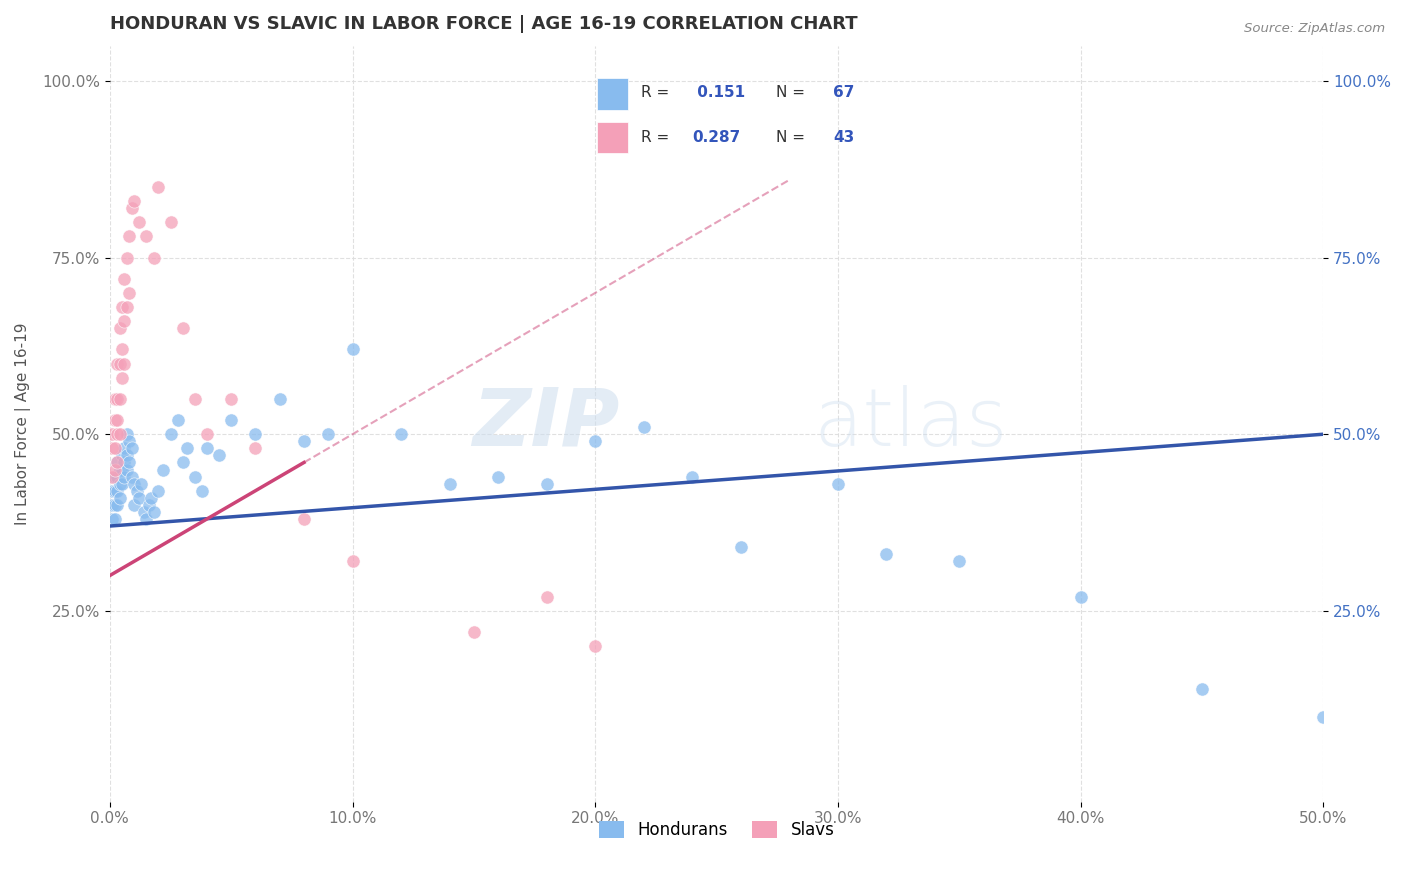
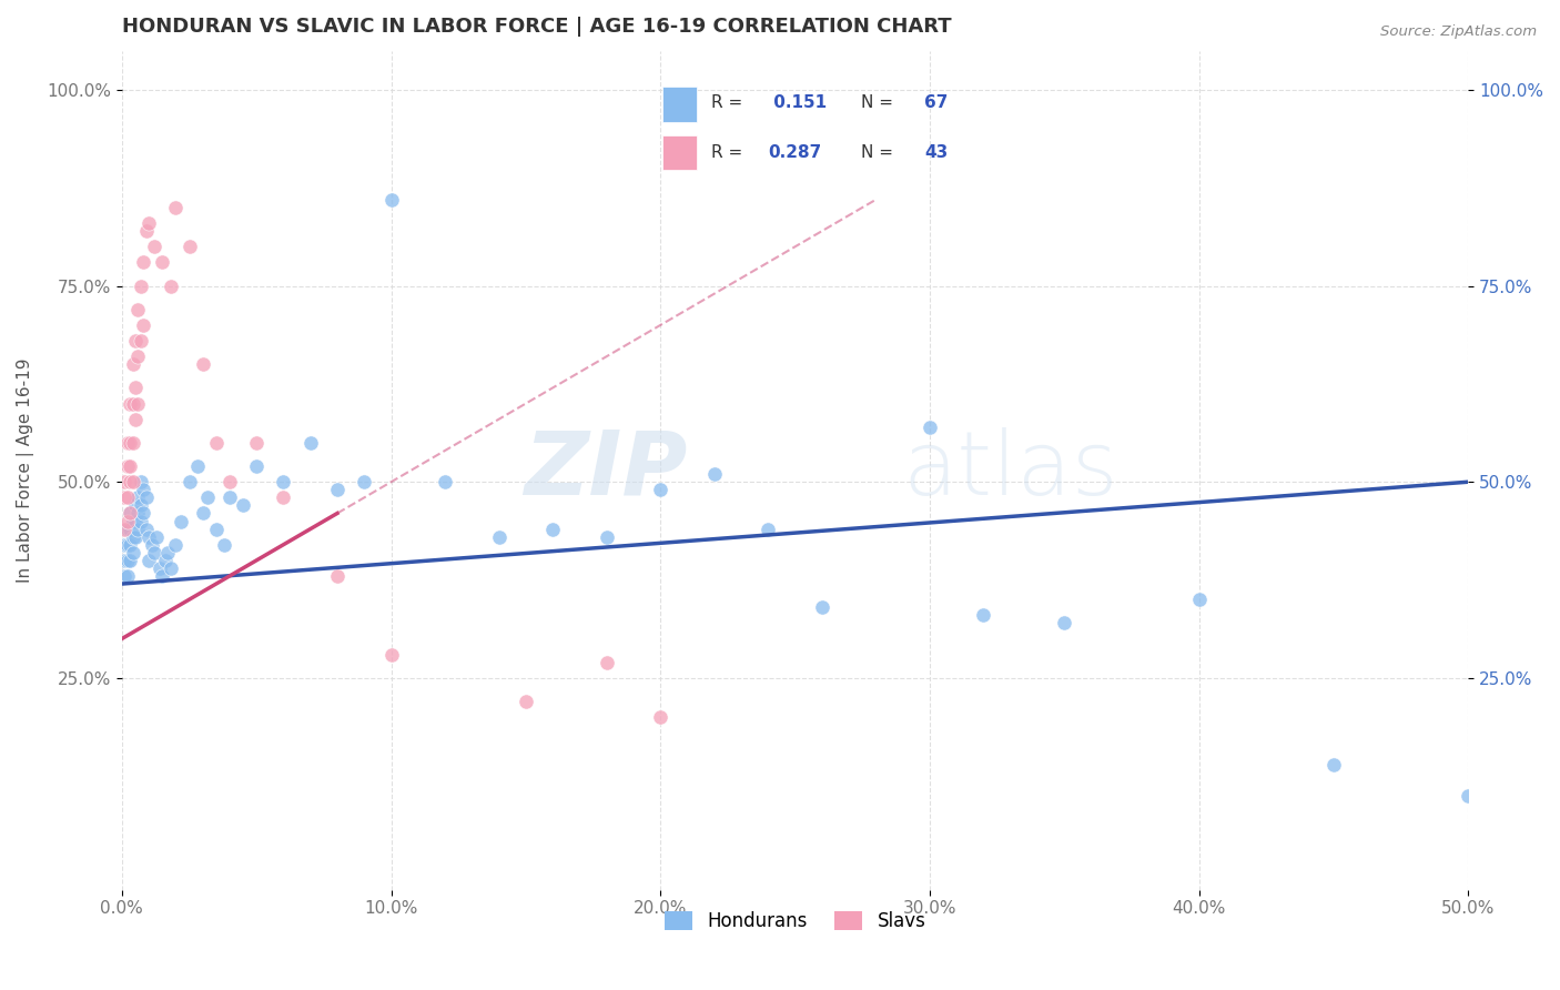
Hondurans/10.0%: 62% -> 86%
Slavs/10.0%: 32% -> 28%
Hondurans/30.0%: 43% -> 57%
Hondurans/40.0%: 27% -> 35%
